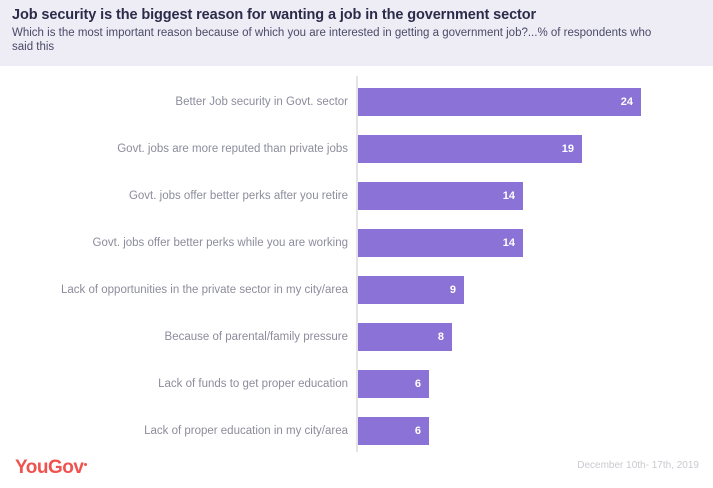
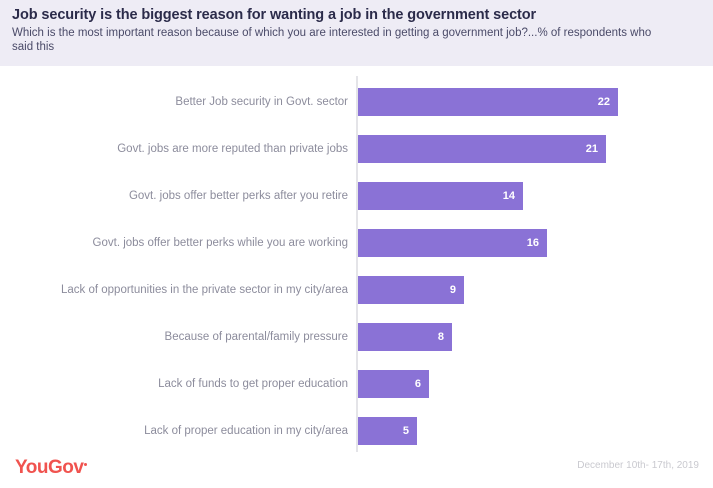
Better Job security in Govt. sector: 24 -> 22
Govt. jobs are more reputed than private jobs: 19 -> 21
Govt. jobs offer better perks while you are working: 14 -> 16
Lack of proper education in my city/area: 6 -> 5
